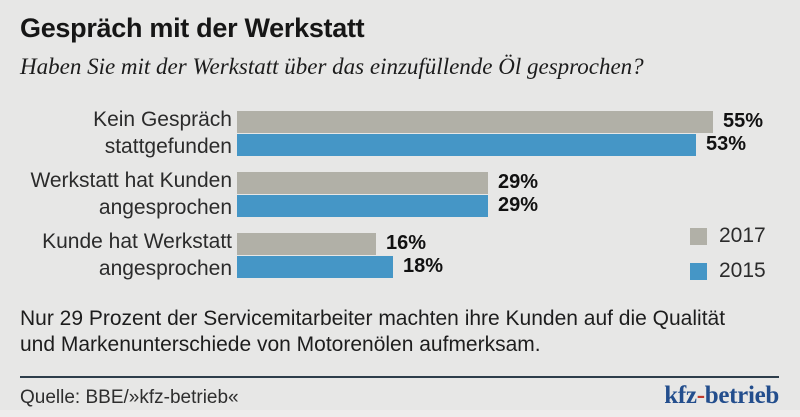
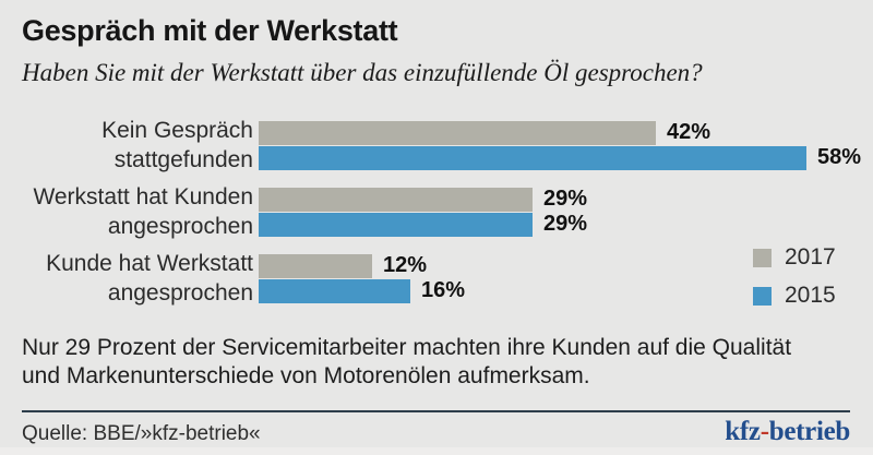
2017/Kein Gespräch stattgefunden: 55% -> 42%
2015/Kein Gespräch stattgefunden: 53% -> 58%
2017/Kunde hat Werkstatt angesprochen: 16% -> 12%
2015/Kunde hat Werkstatt angesprochen: 18% -> 16%
